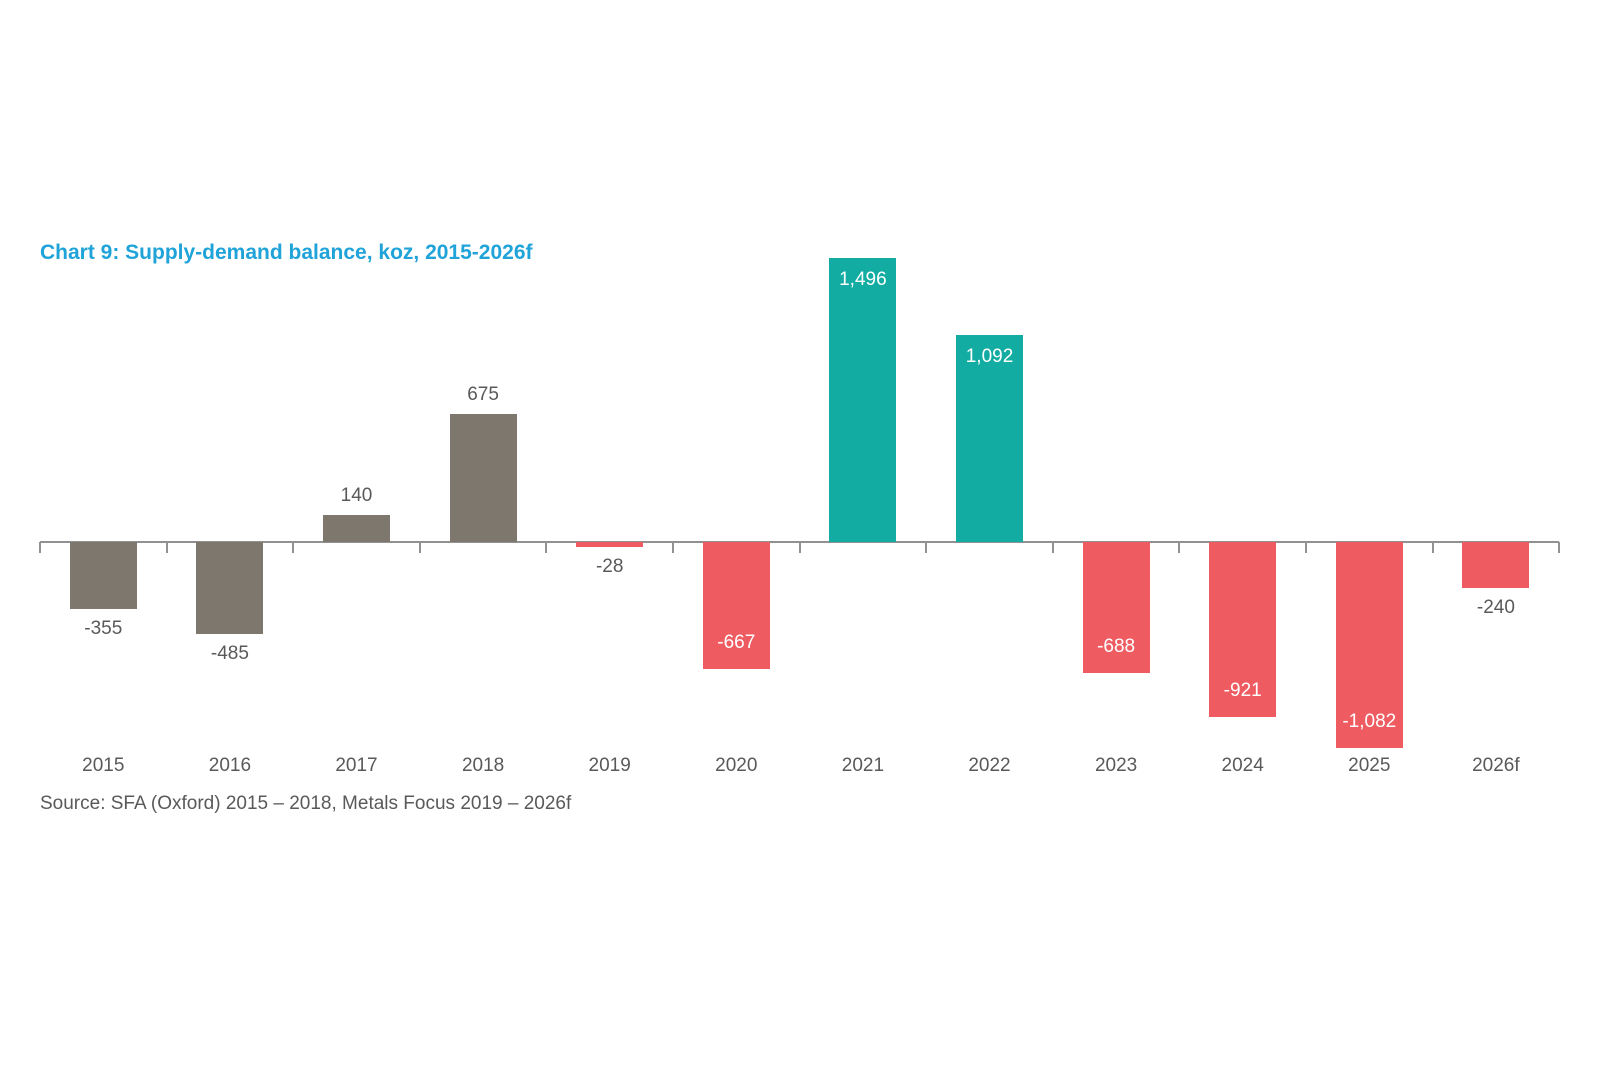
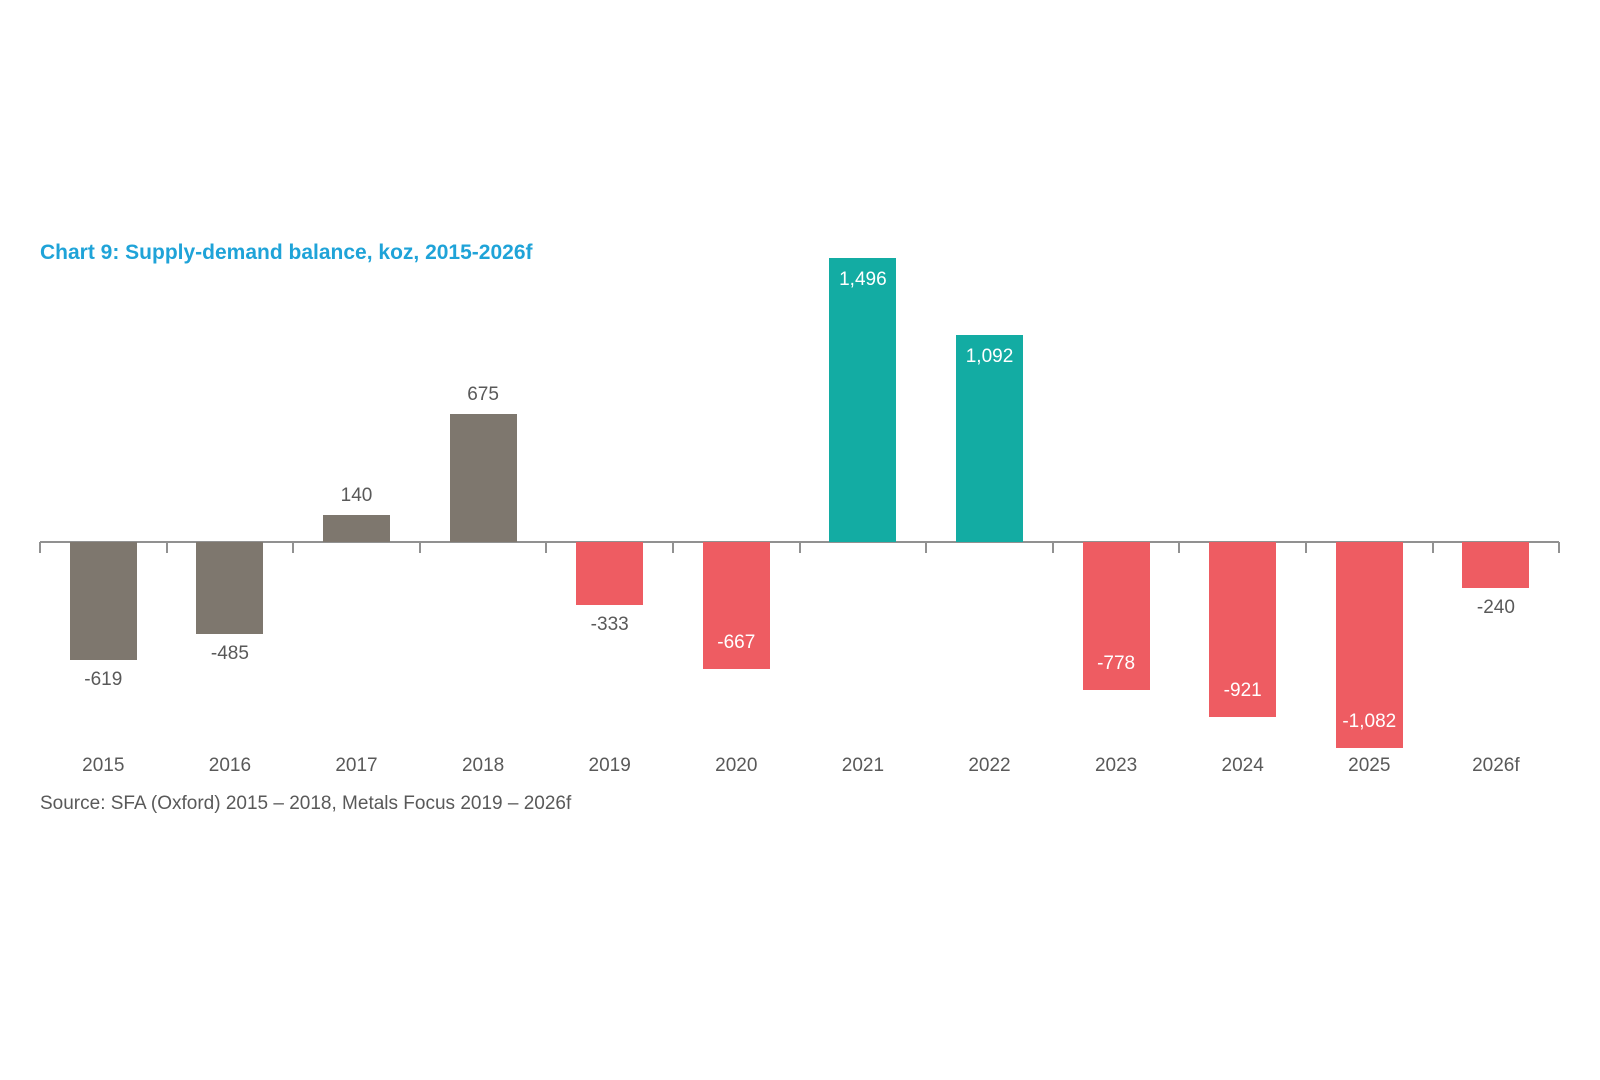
2015: -355 -> -619
2019: -28 -> -333
2023: -688 -> -778
